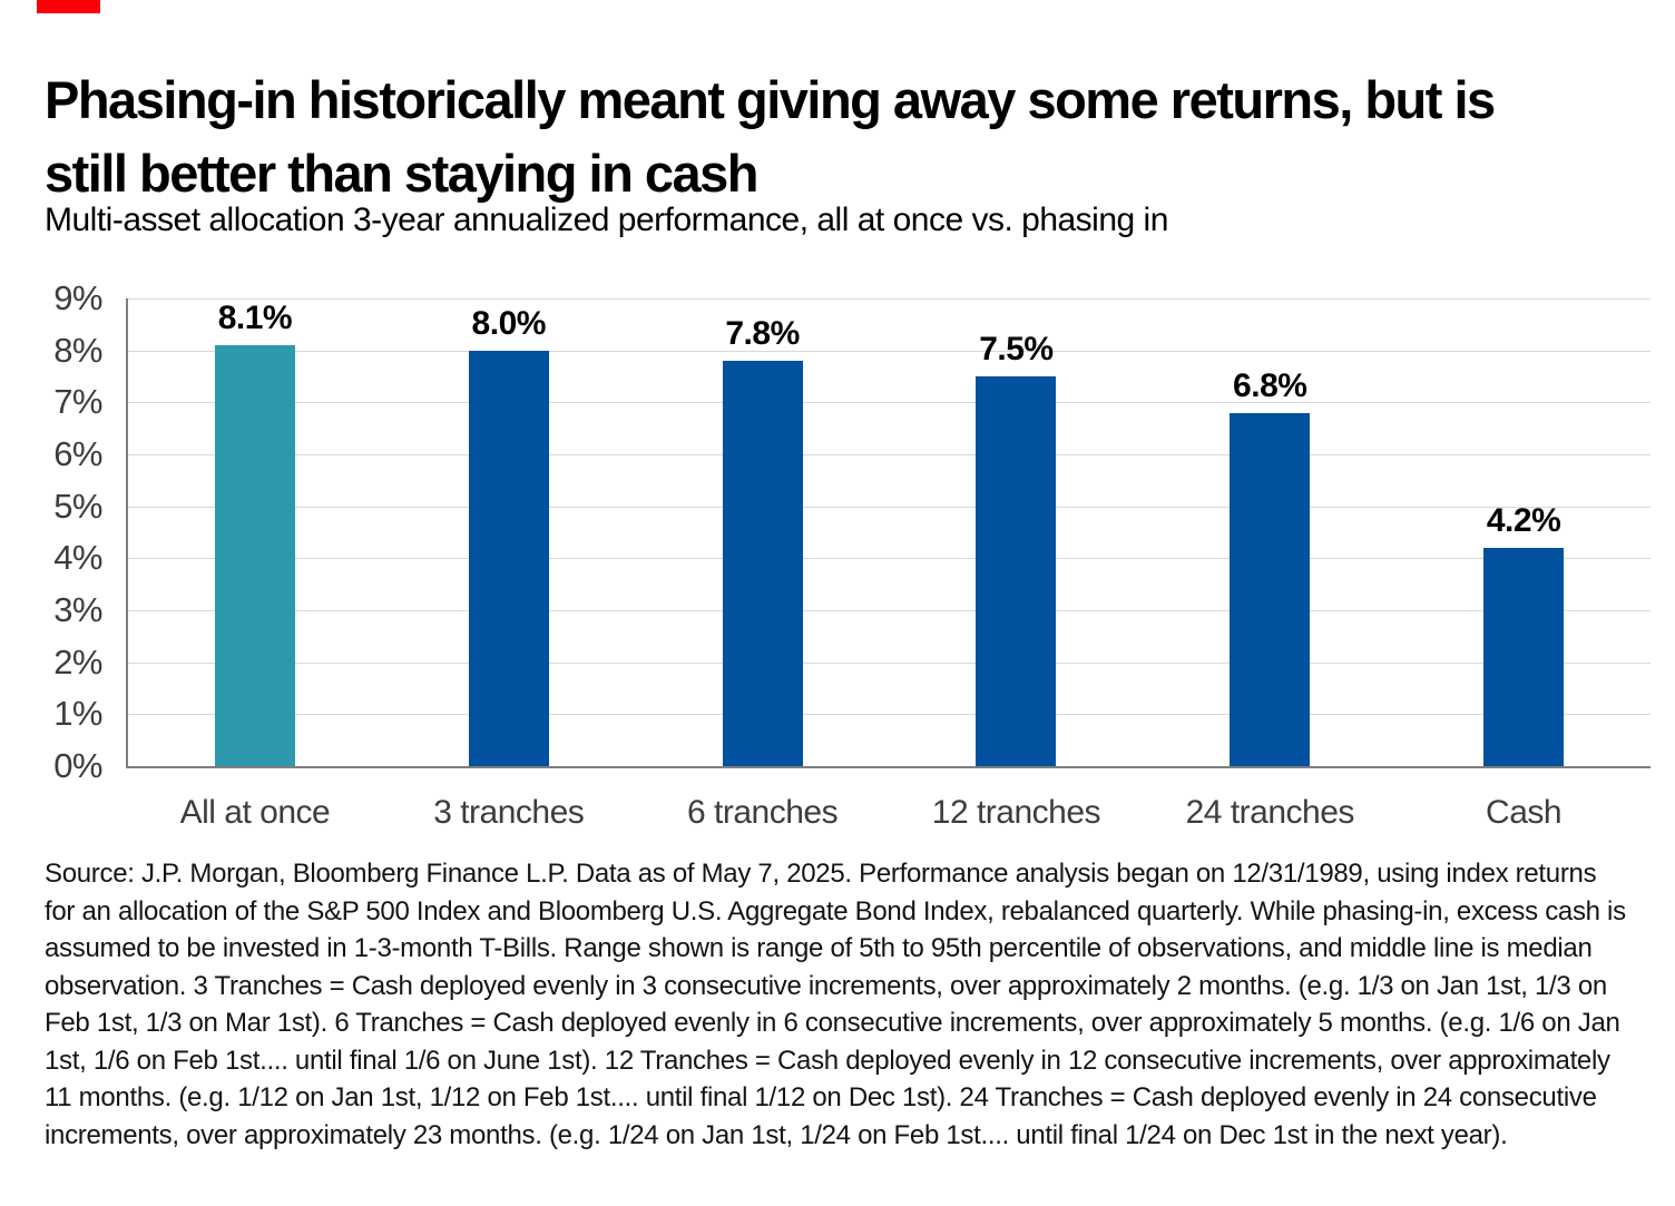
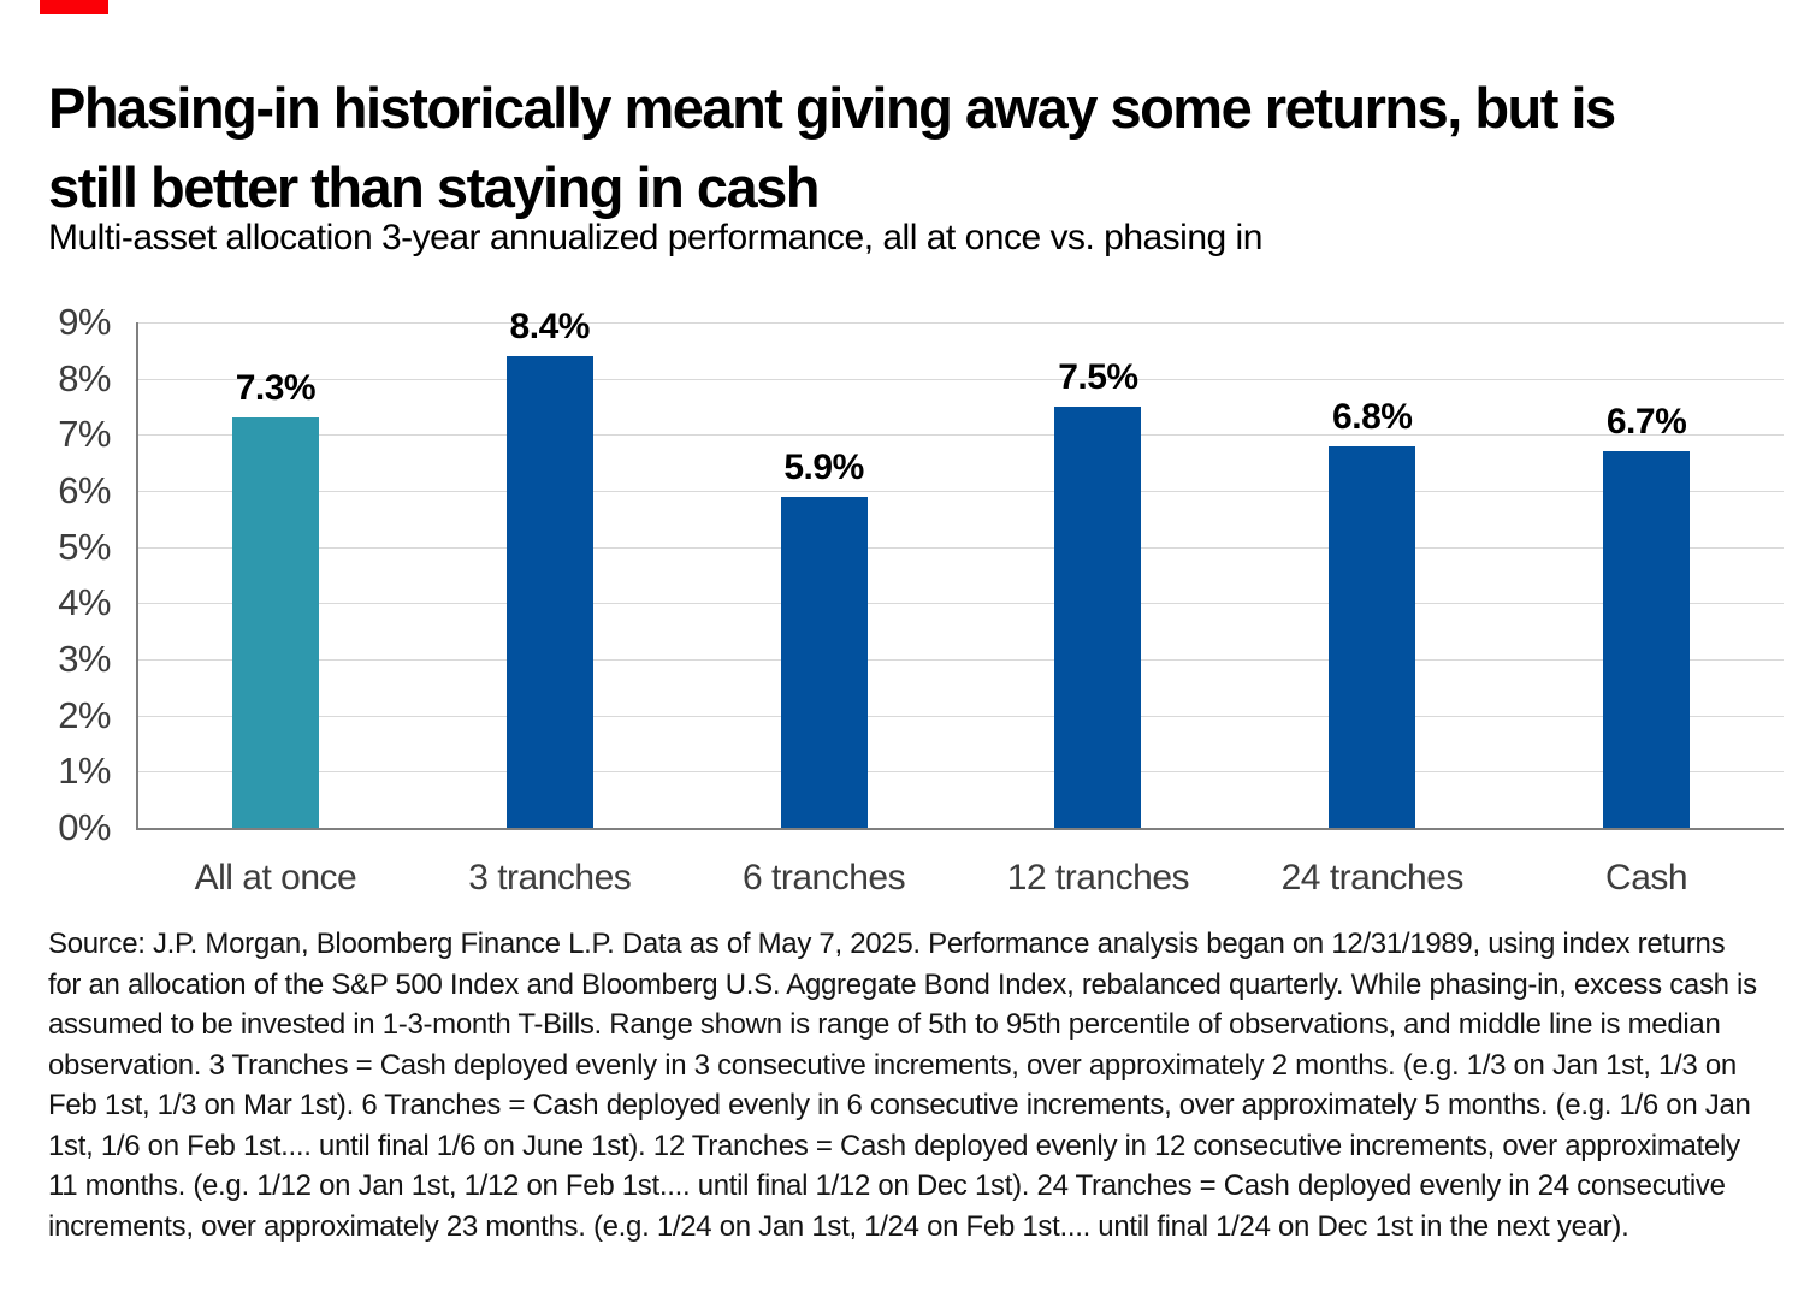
All at once: 8.1% -> 7.3%
3 tranches: 8.0% -> 8.4%
6 tranches: 7.8% -> 5.9%
Cash: 4.2% -> 6.7%
